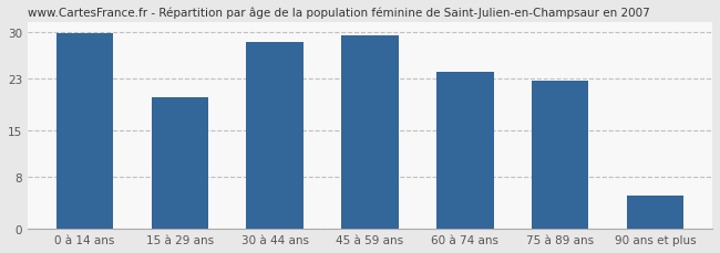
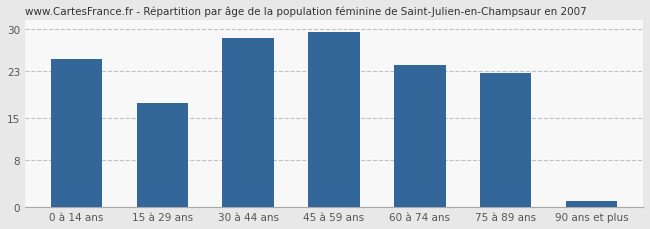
0 à 14 ans: 29.8 -> 25.0
15 à 29 ans: 20.0 -> 17.5
90 ans et plus: 5.0 -> 1.0
